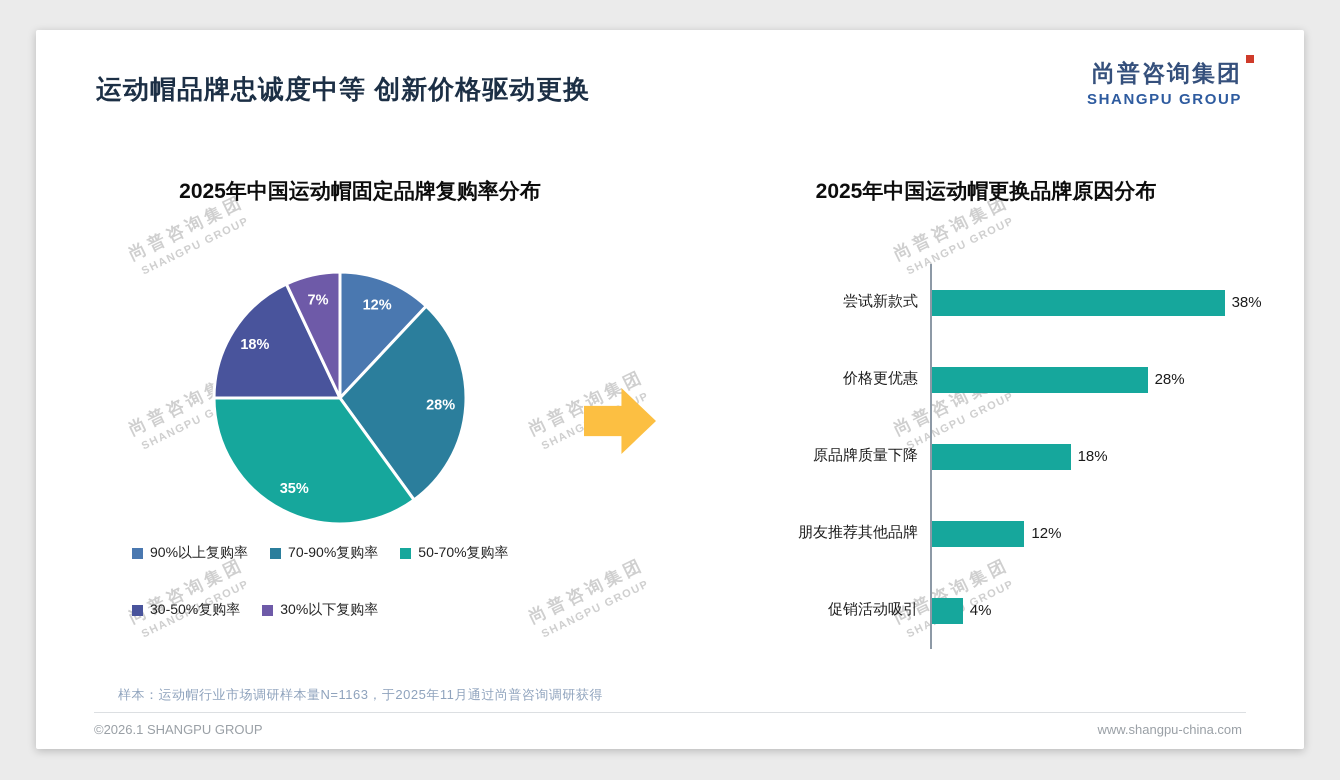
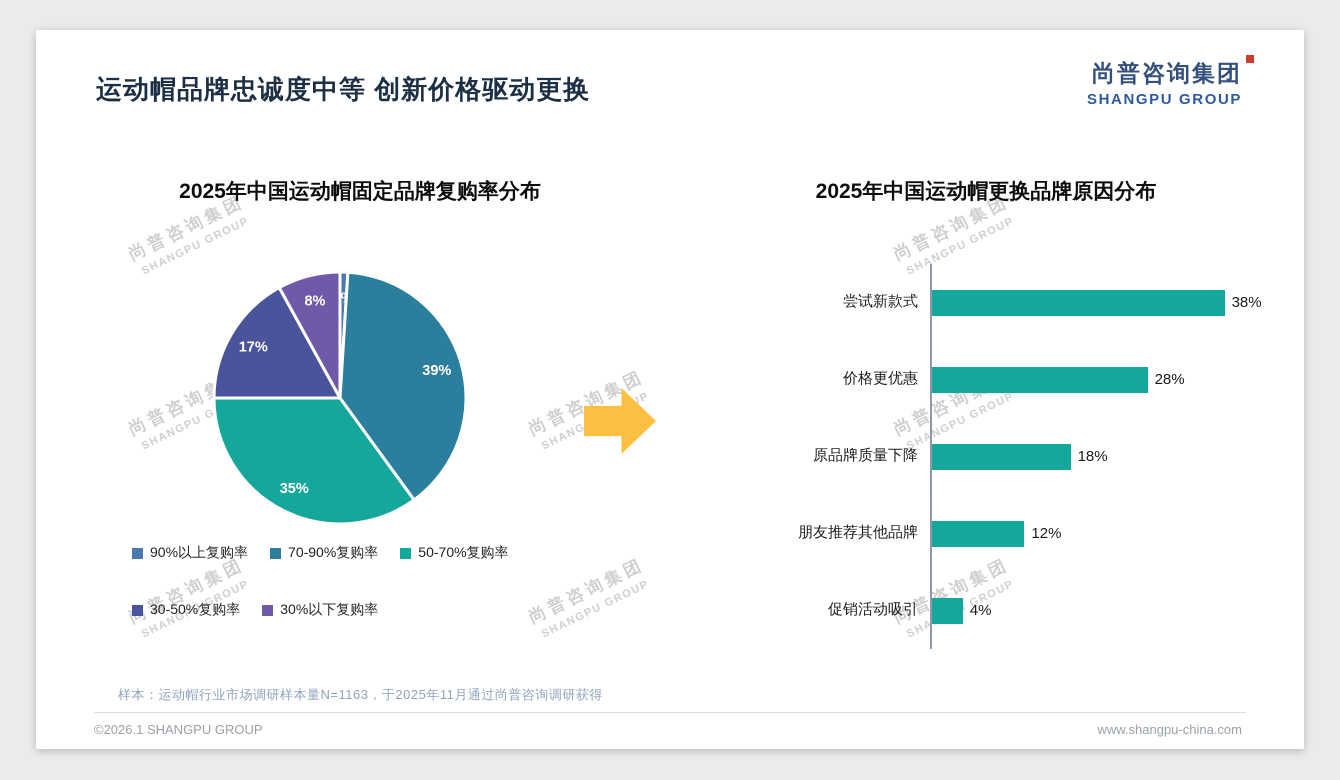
2025年中国运动帽固定品牌复购率分布/90%以上复购率: 12% -> 1%
2025年中国运动帽固定品牌复购率分布/70-90%复购率: 28% -> 39%
2025年中国运动帽固定品牌复购率分布/30-50%复购率: 18% -> 17%
2025年中国运动帽固定品牌复购率分布/30%以下复购率: 7% -> 8%
